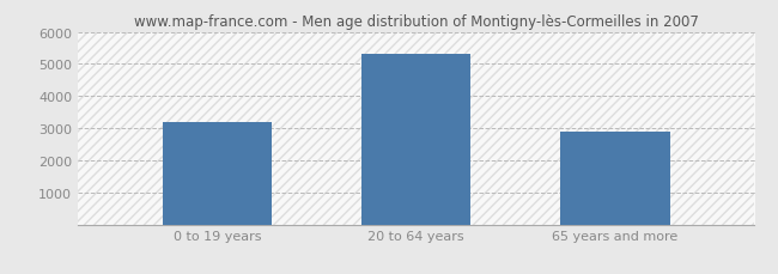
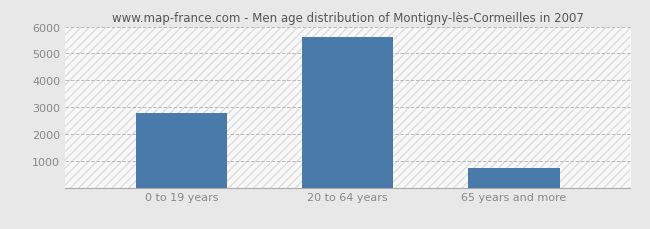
0 to 19 years: 3200 -> 2780
20 to 64 years: 5300 -> 5620
65 years and more: 2900 -> 730
